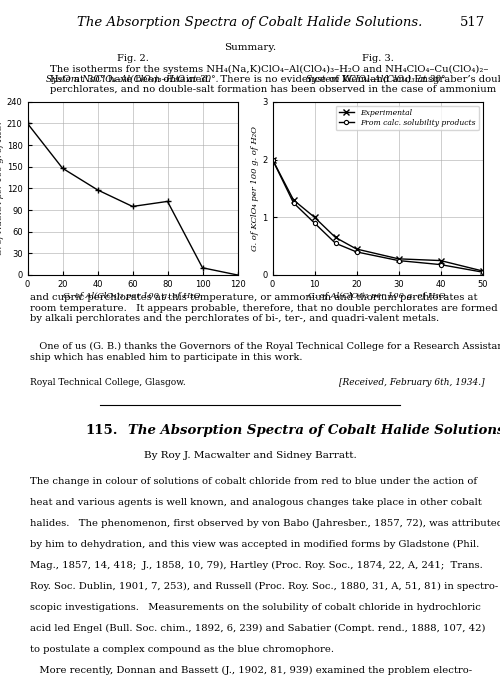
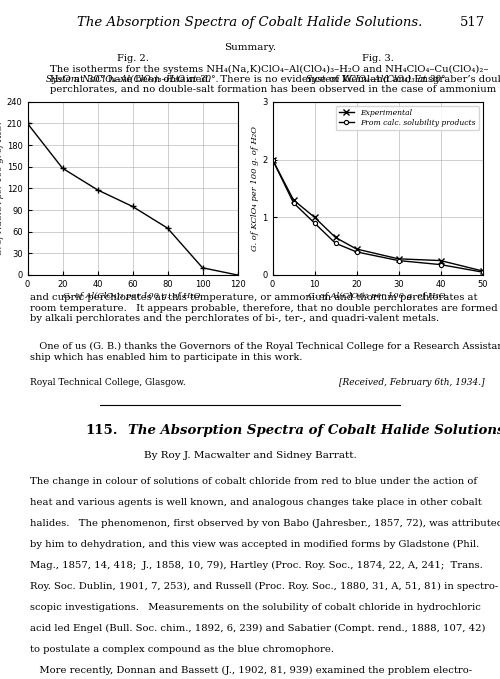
80: 102 -> 65
